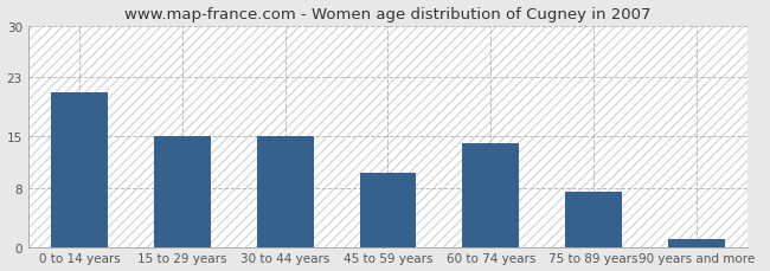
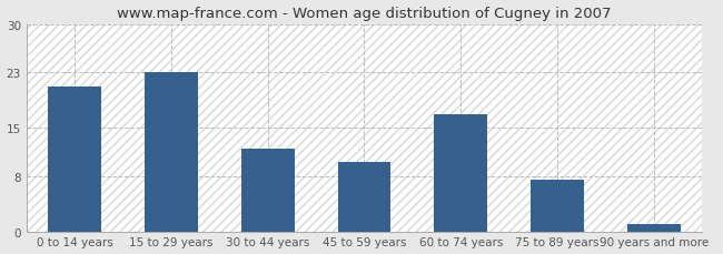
15 to 29 years: 15.0 -> 23.0
30 to 44 years: 15.0 -> 12.0
60 to 74 years: 14.0 -> 17.0
